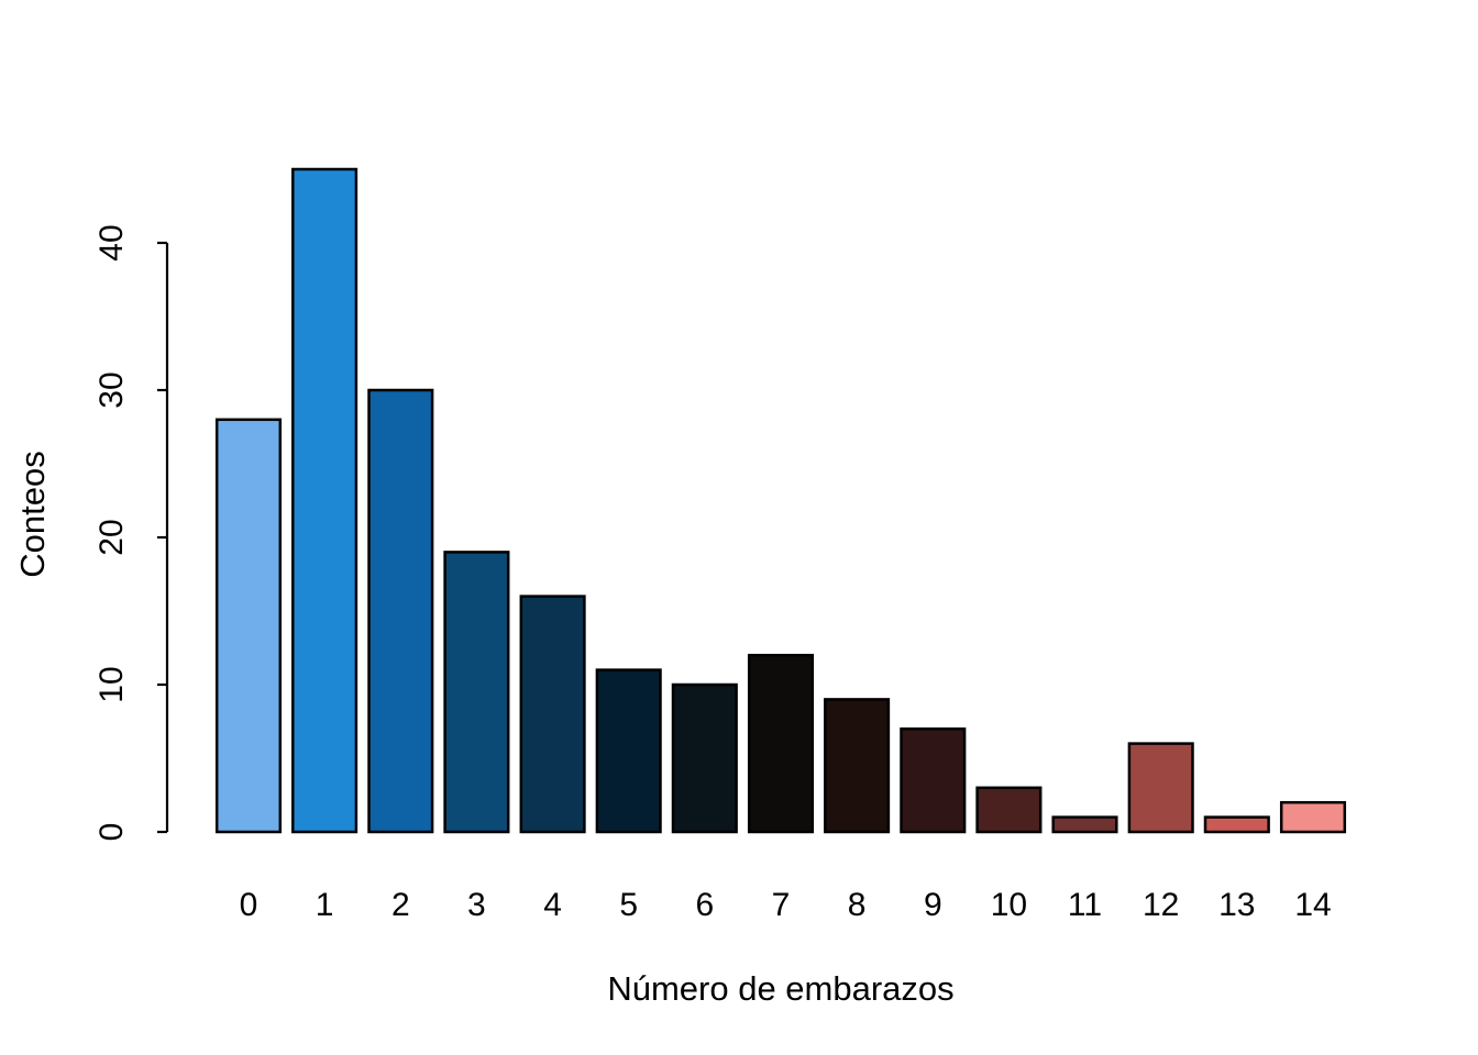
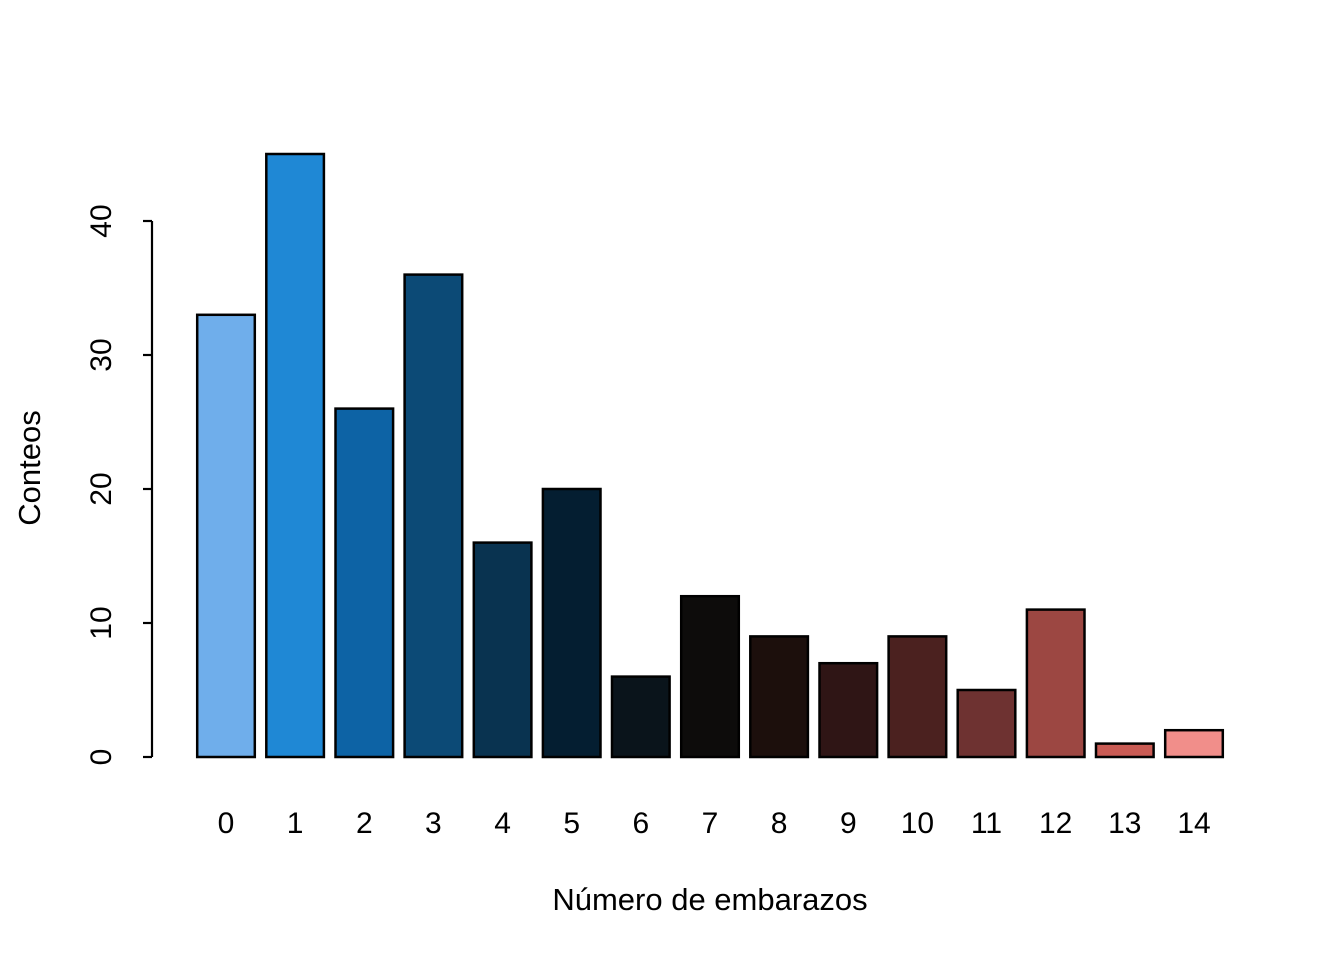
0: 28 -> 33
2: 30 -> 26
3: 19 -> 36
5: 11 -> 20
6: 10 -> 6
10: 3 -> 9
11: 1 -> 5
12: 6 -> 11
